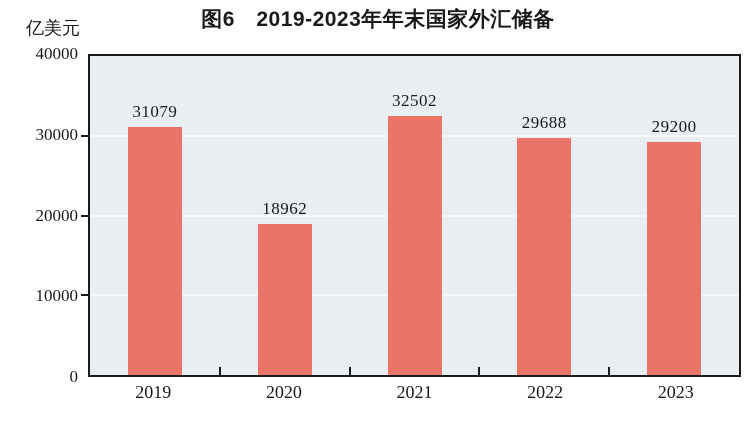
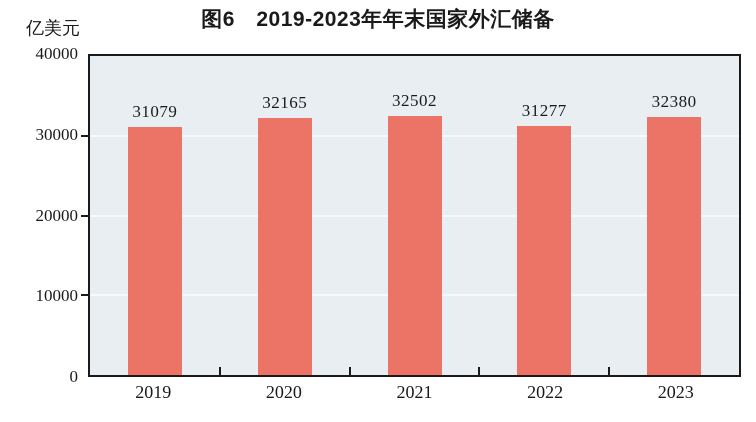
2020: 18962 -> 32165
2022: 29688 -> 31277
2023: 29200 -> 32380
